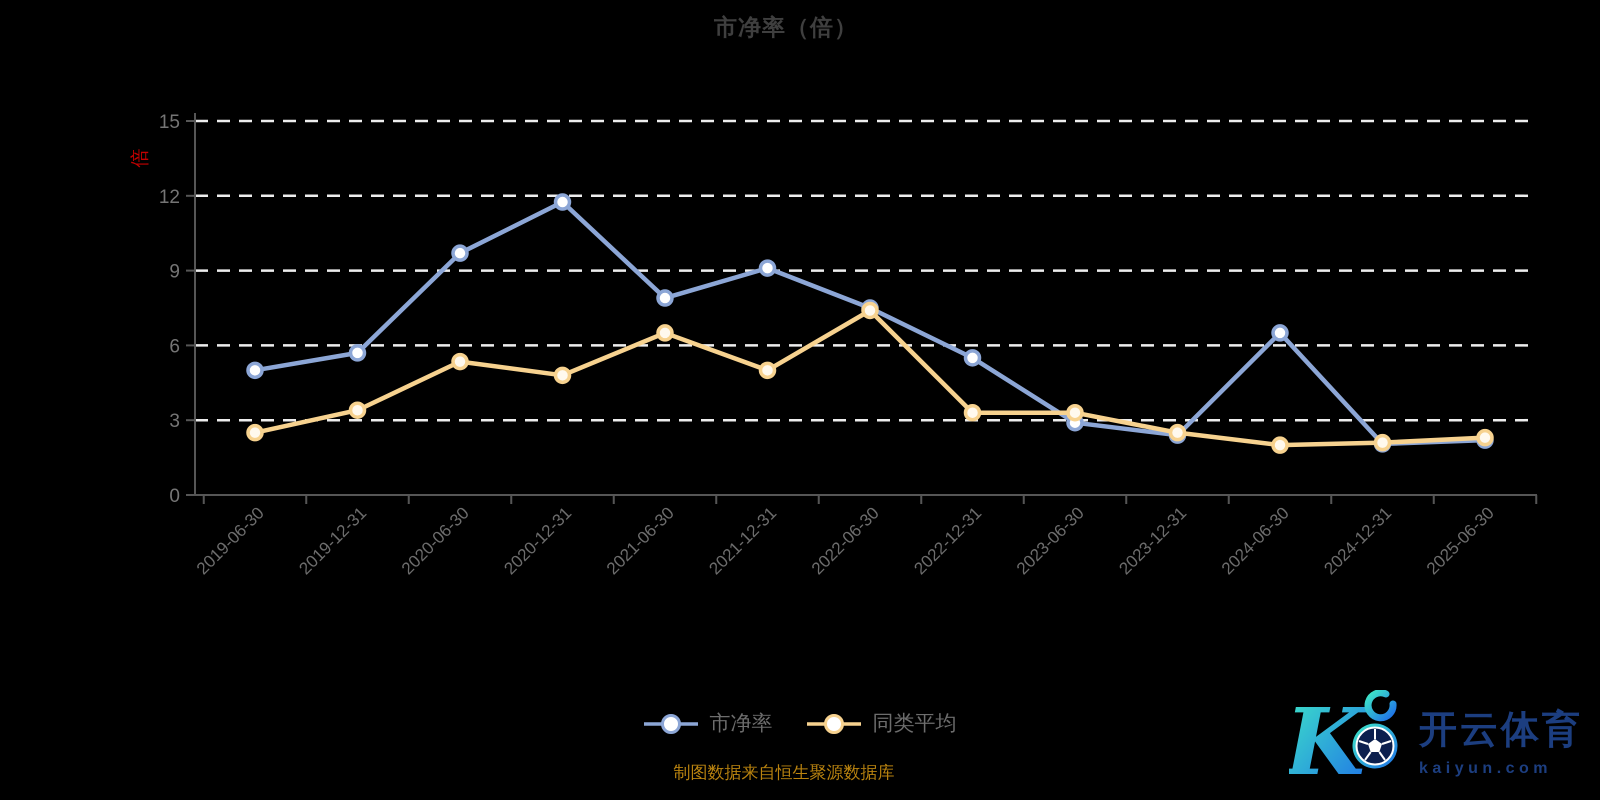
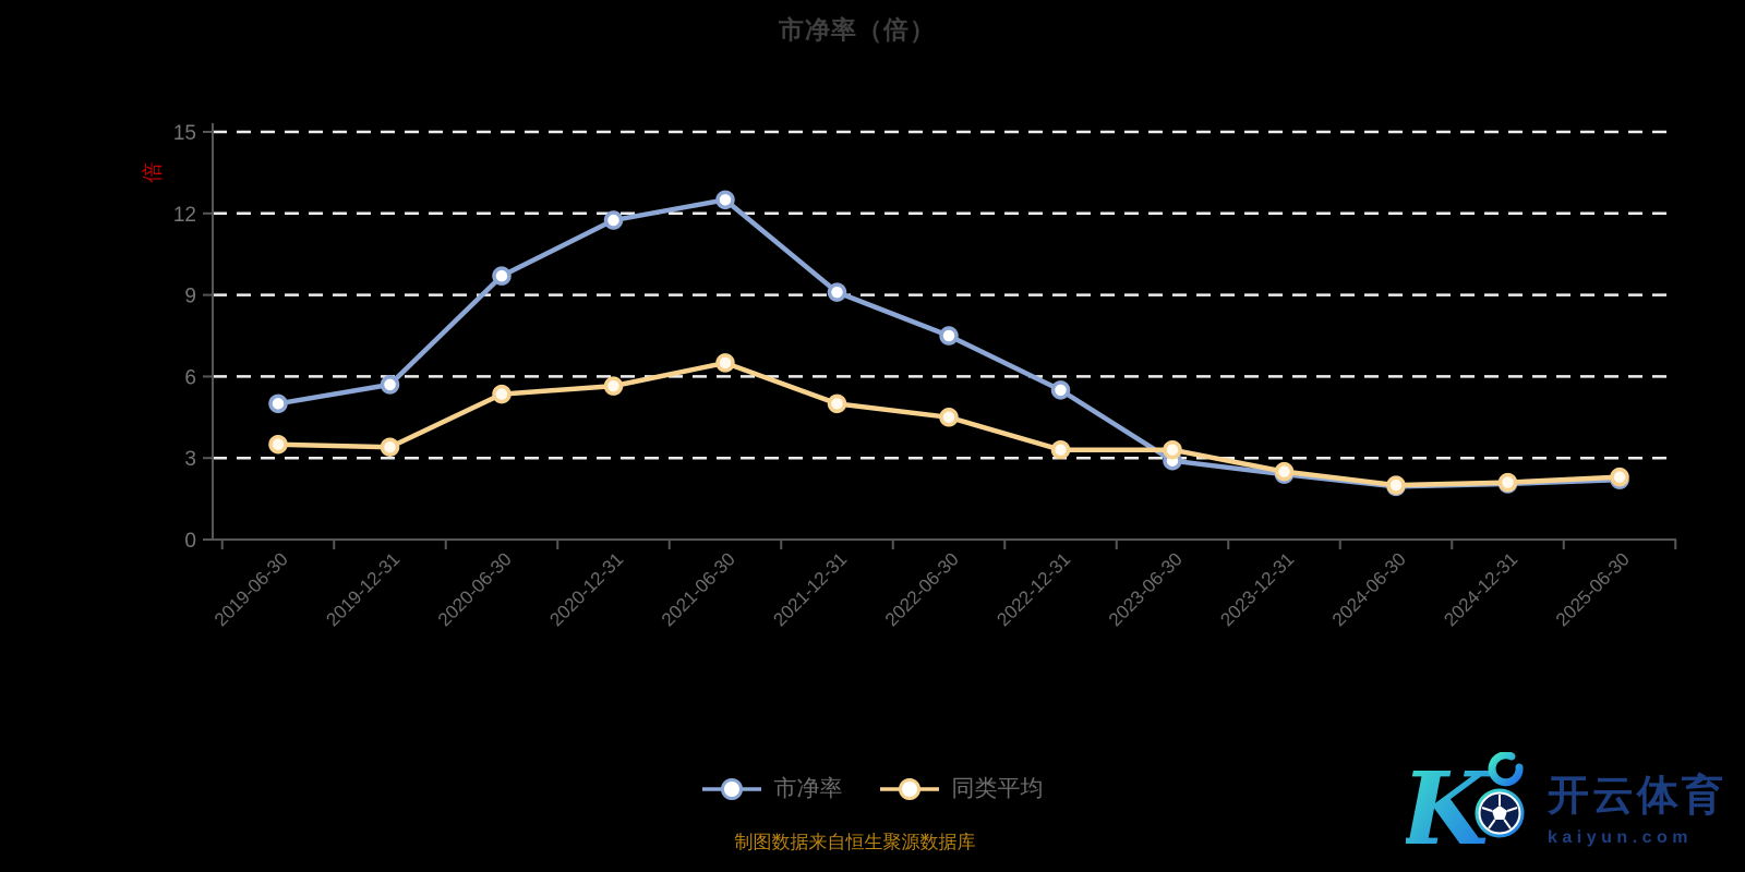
同类平均/2019-06-30: 2.5 -> 3.5
同类平均/2020-12-31: 4.8 -> 5.7
市净率/2021-06-30: 7.9 -> 12.5
同类平均/2022-06-30: 7.4 -> 4.5
市净率/2024-06-30: 6.5 -> 1.9
